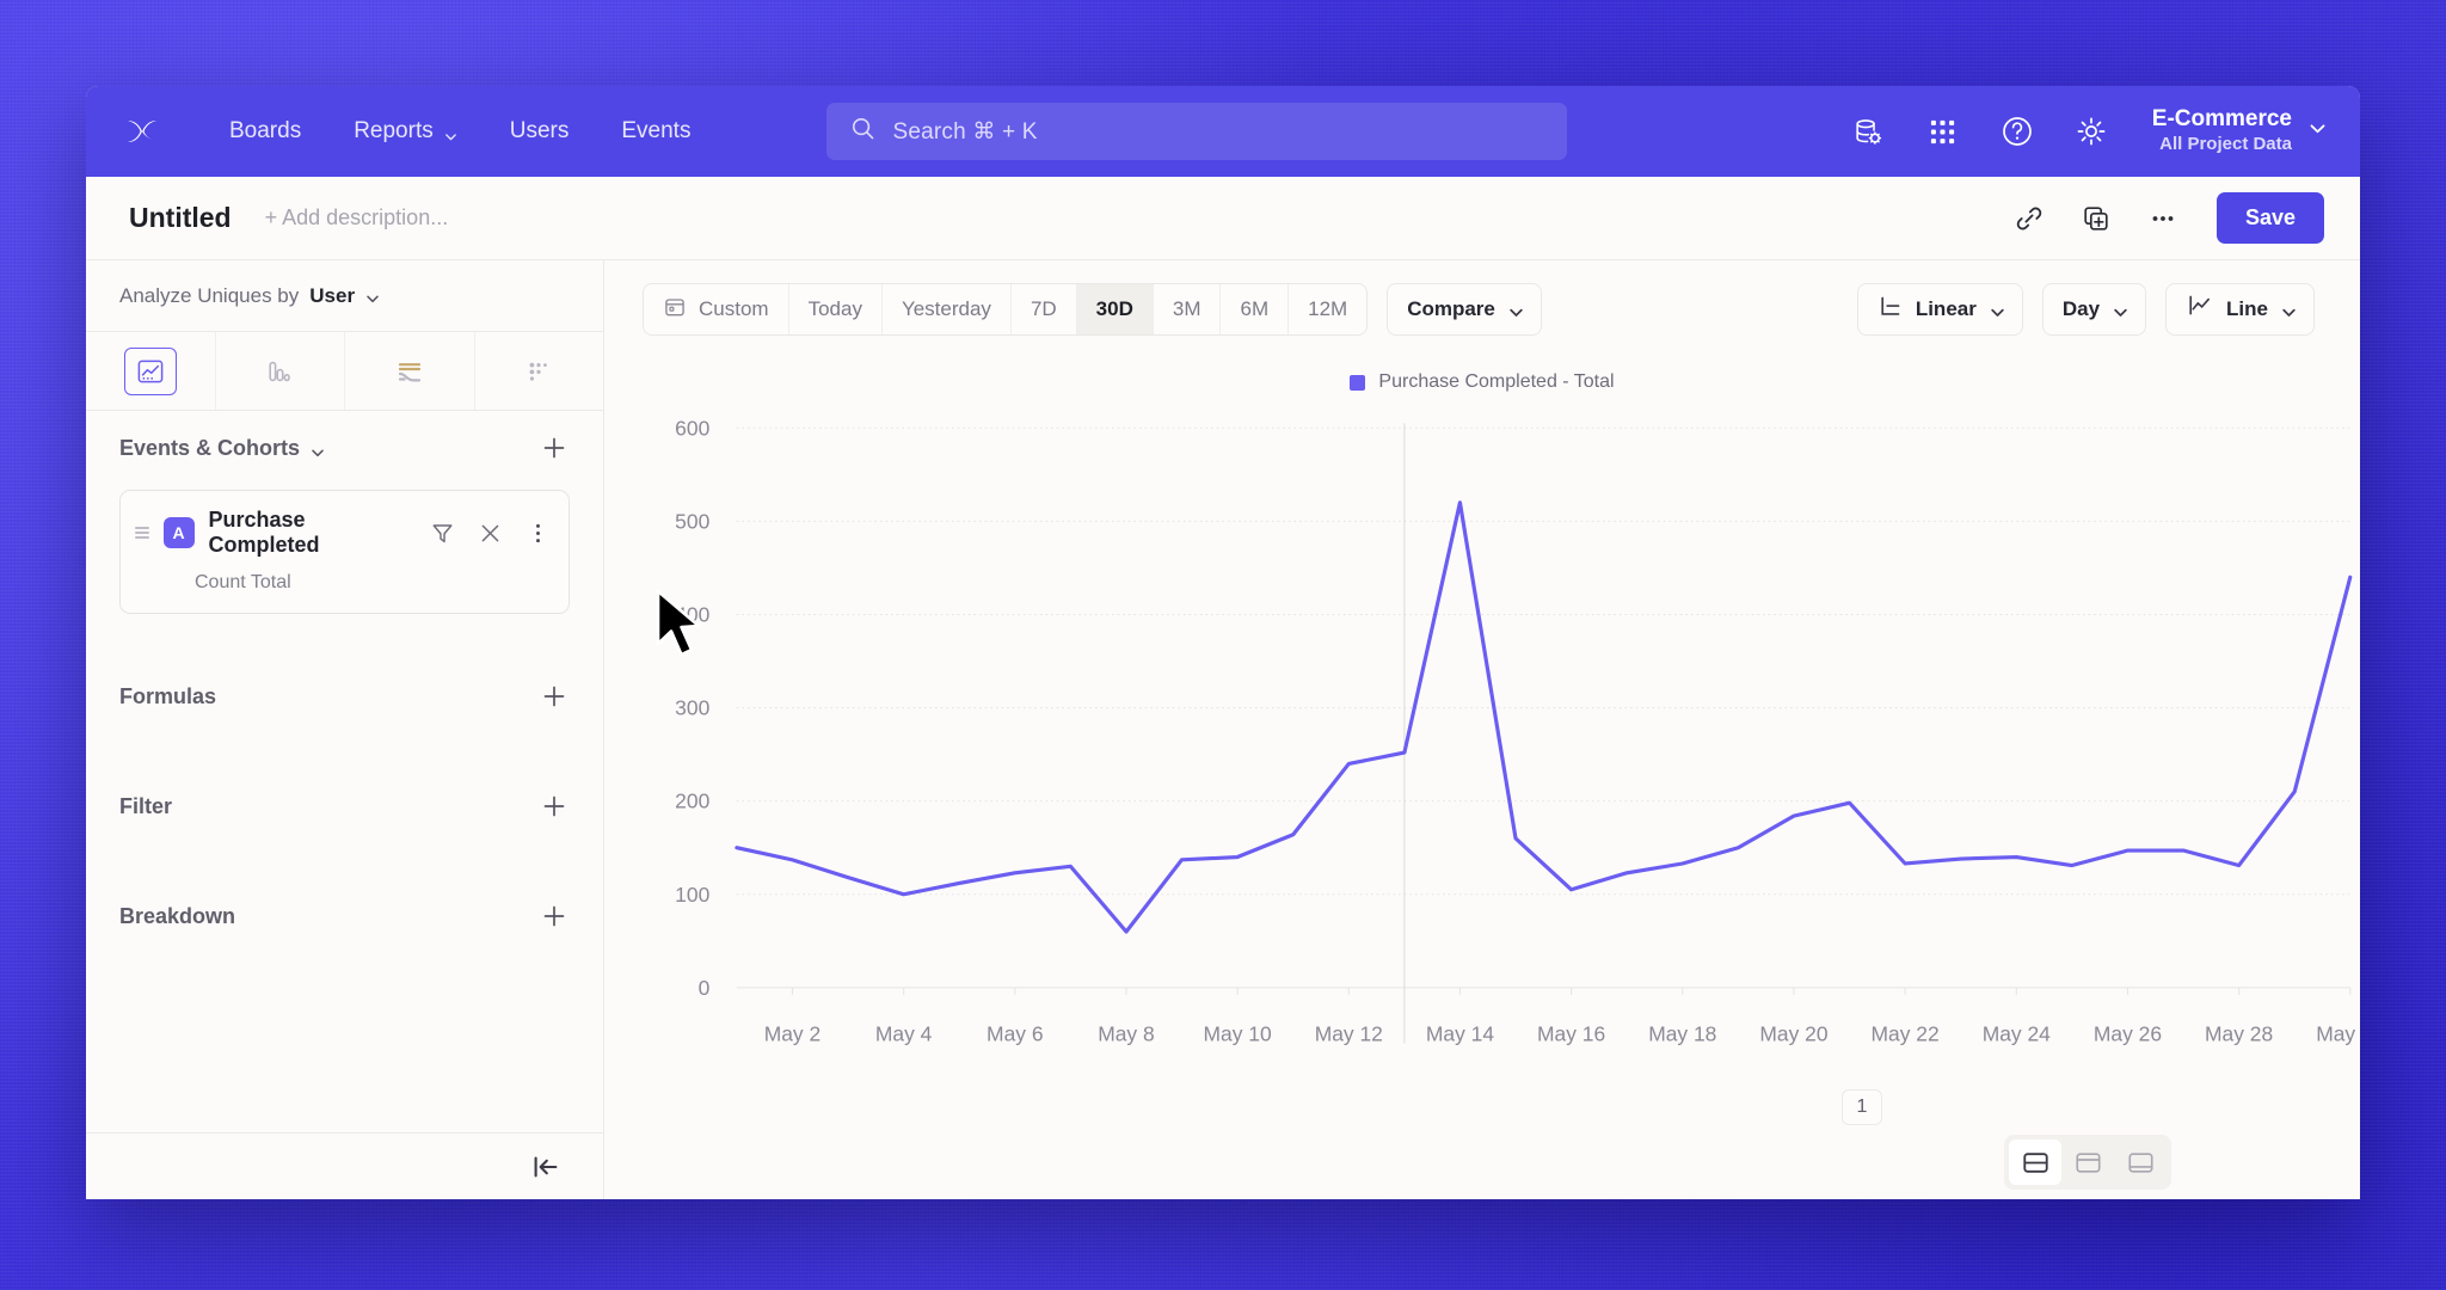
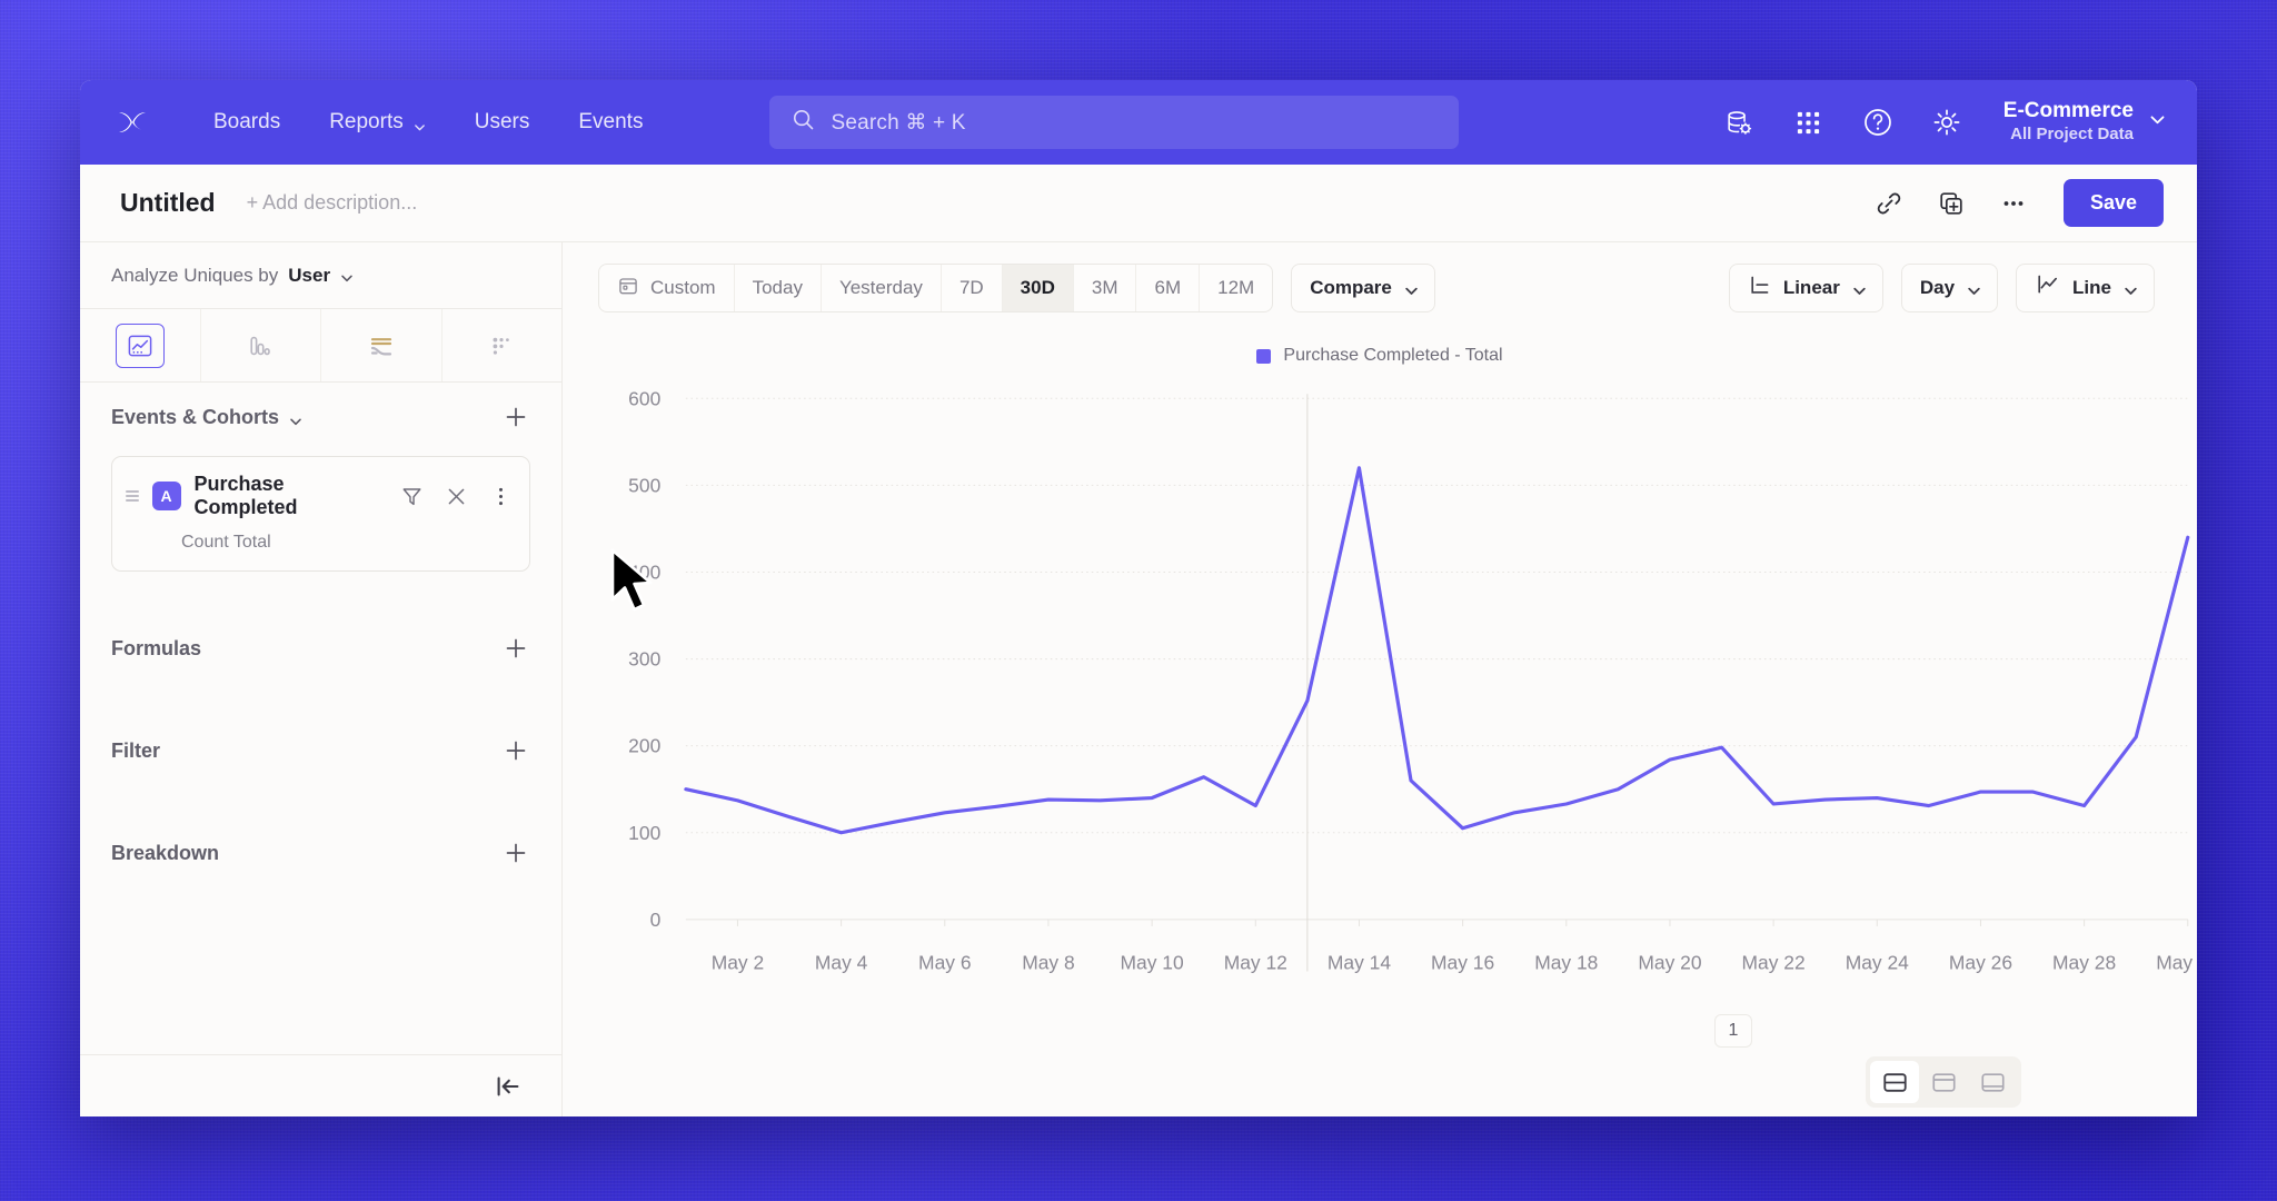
May 8: 60 -> 140
May 12: 240 -> 130
